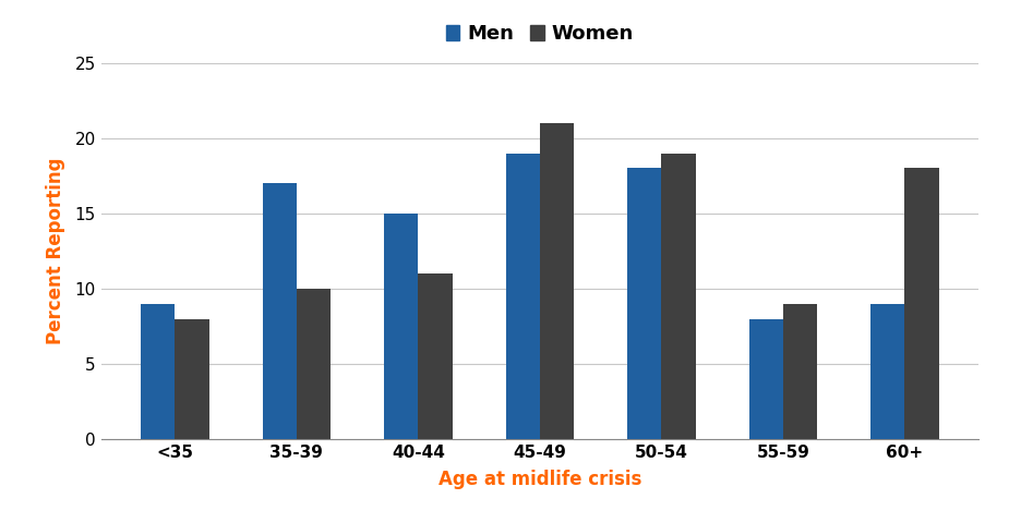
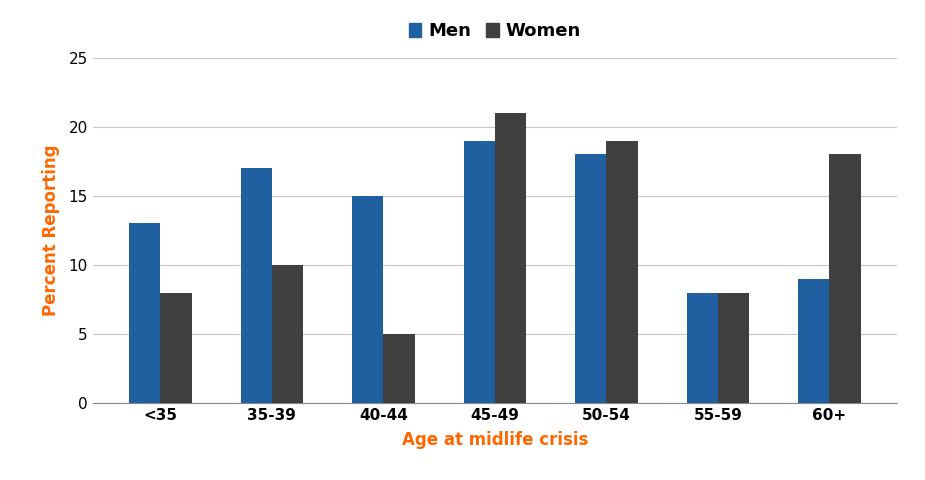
Men/<35: 9 -> 13
Women/40-44: 11 -> 5
Women/55-59: 9 -> 8
